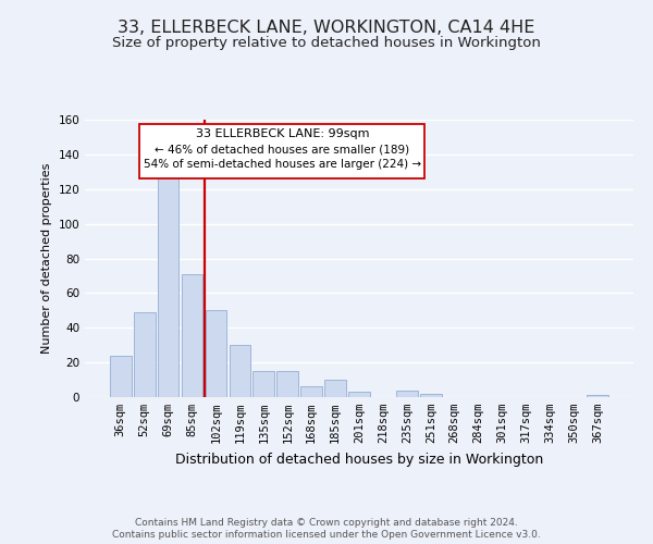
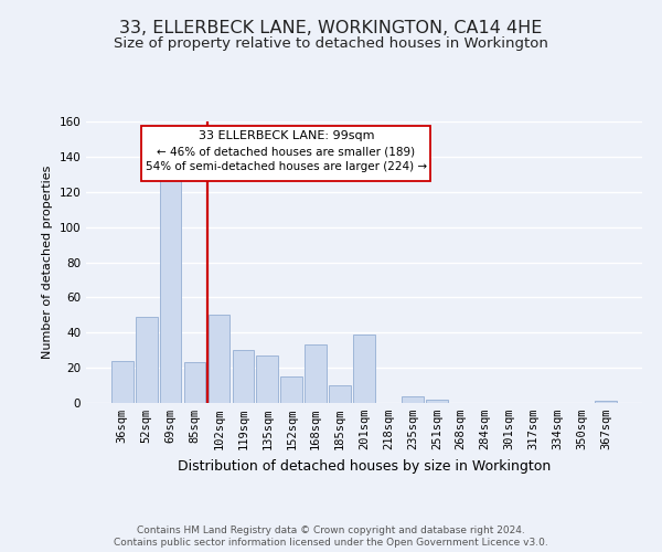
85sqm: 71 -> 23
135sqm: 15 -> 27
168sqm: 6 -> 33
201sqm: 3 -> 39
